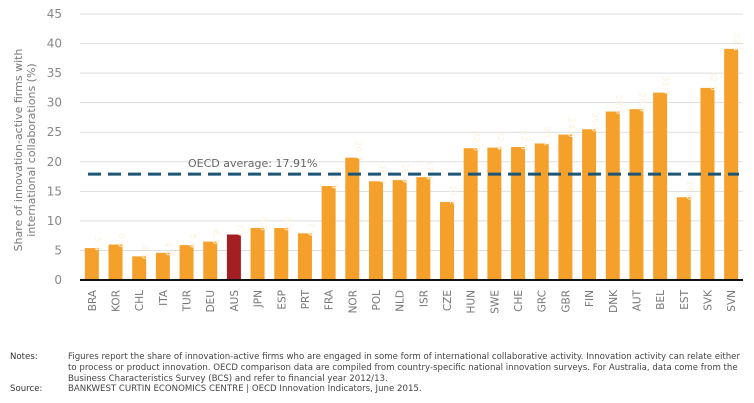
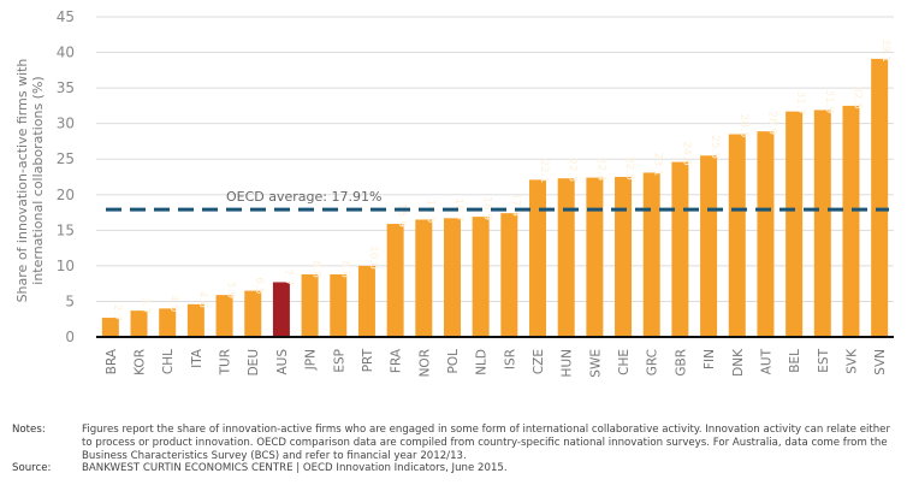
BRA: 5.4 -> 2.7
KOR: 6.0 -> 3.7
PRT: 7.9 -> 10.0
NOR: 20.7 -> 16.5
CZE: 13.2 -> 22.1
EST: 14.0 -> 31.9
